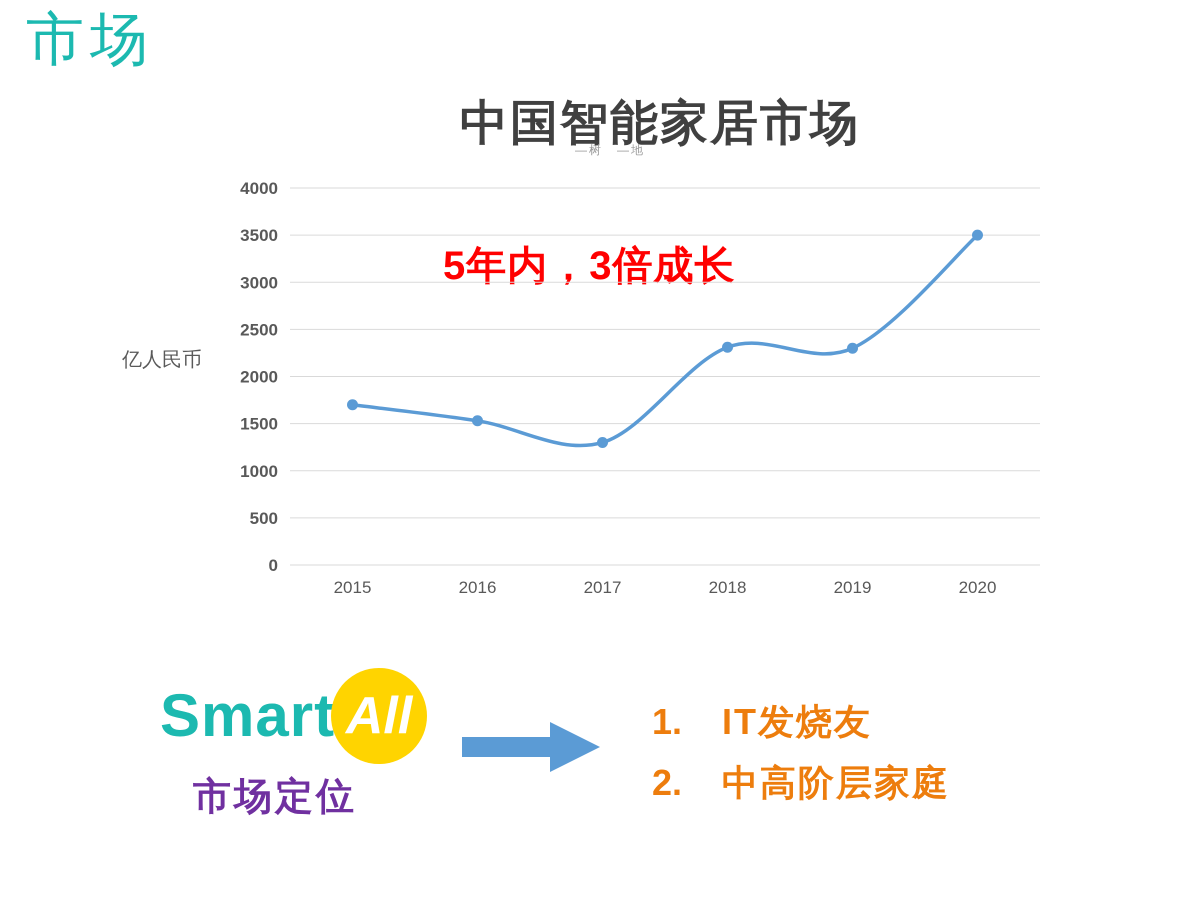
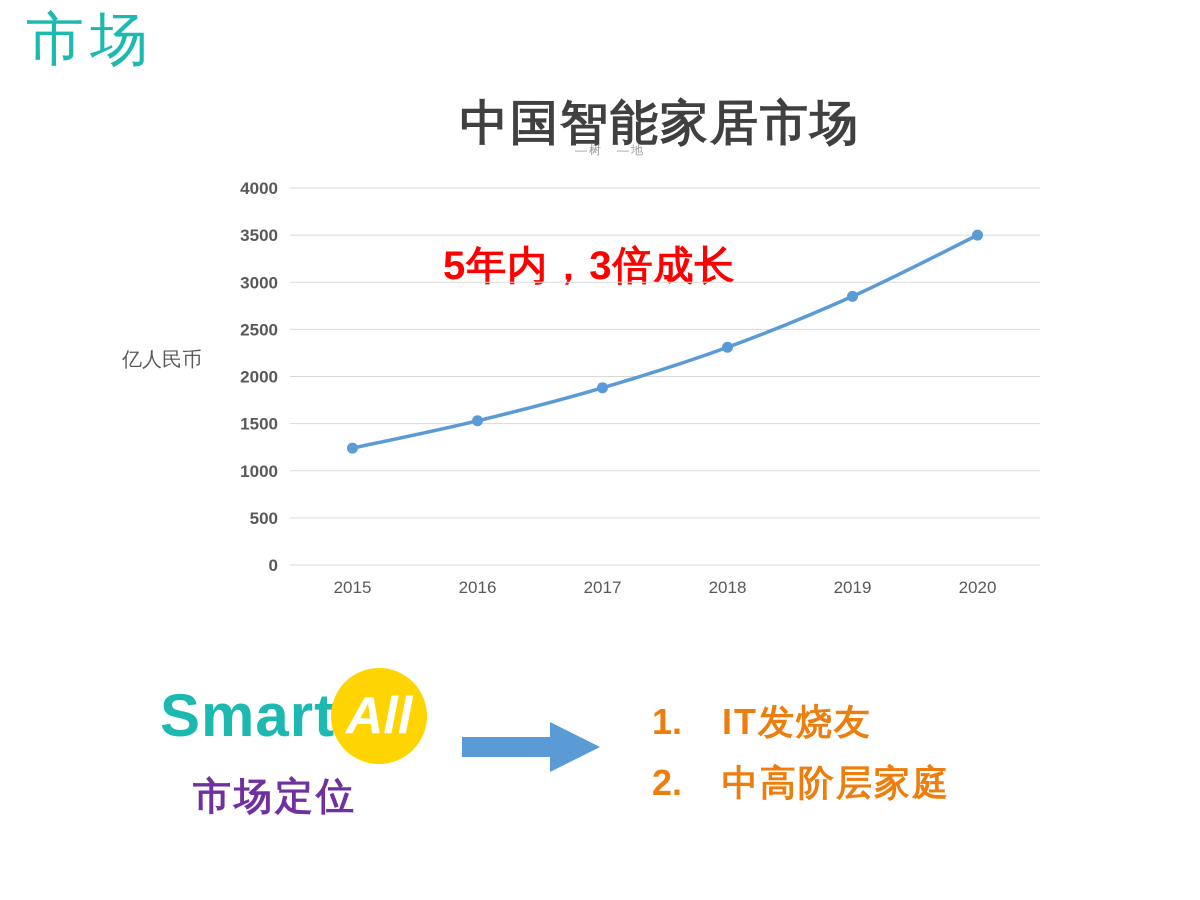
2015: 1700 -> 1200
2017: 1300 -> 1900
2019: 2300 -> 2800
